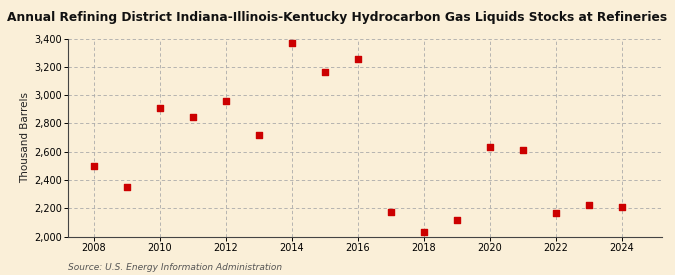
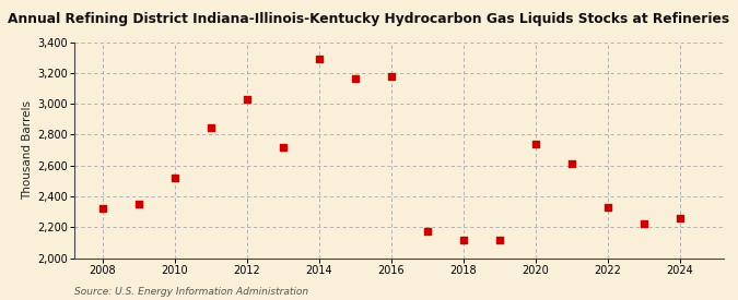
2008: 2,500 -> 2,320
2010: 2,910 -> 2,520
2012: 2,960 -> 3,030
2014: 3,370 -> 3,290
2016: 3,260 -> 3,180
2018: 2,040 -> 2,120
2020: 2,630 -> 2,740
2022: 2,160 -> 2,330
2024: 2,210 -> 2,260
